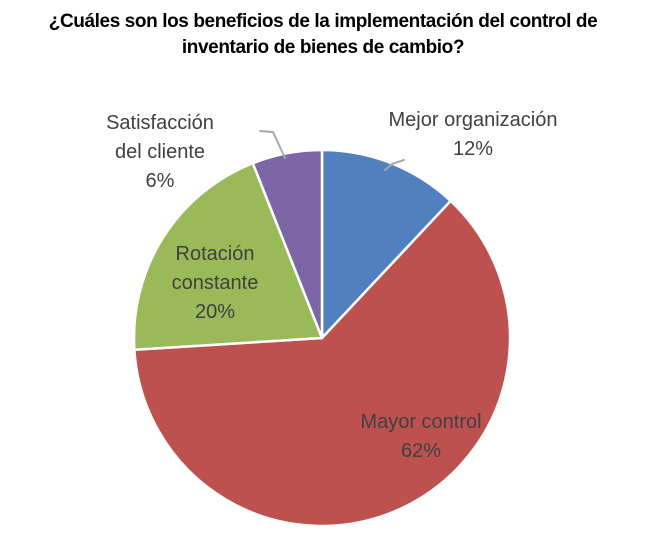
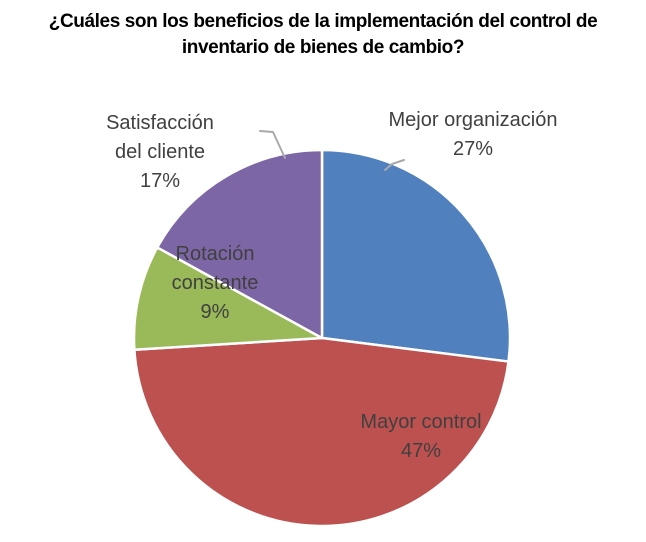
Mejor organización: 12% -> 27%
Mayor control: 62% -> 47%
Rotación constante: 20% -> 9%
Satisfacción del cliente: 6% -> 17%
